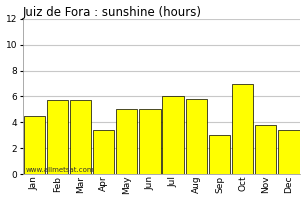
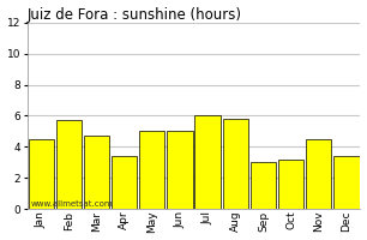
Mar: 5.7 -> 4.7
Oct: 7.0 -> 3.2
Nov: 3.8 -> 4.5
